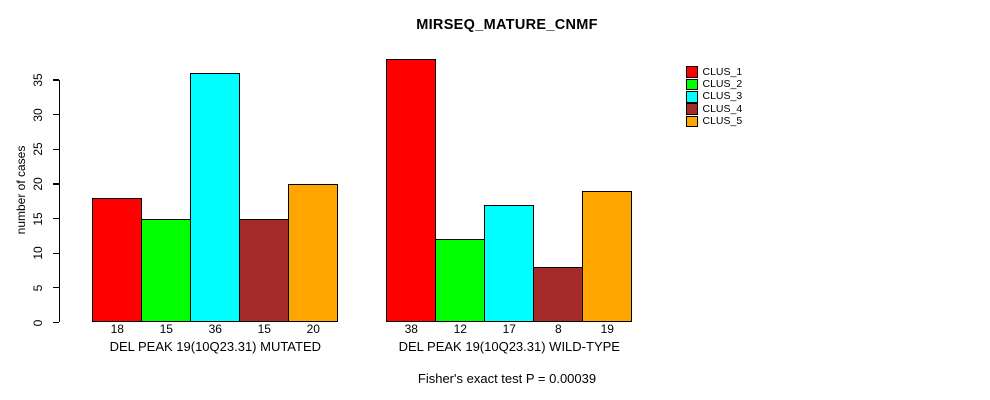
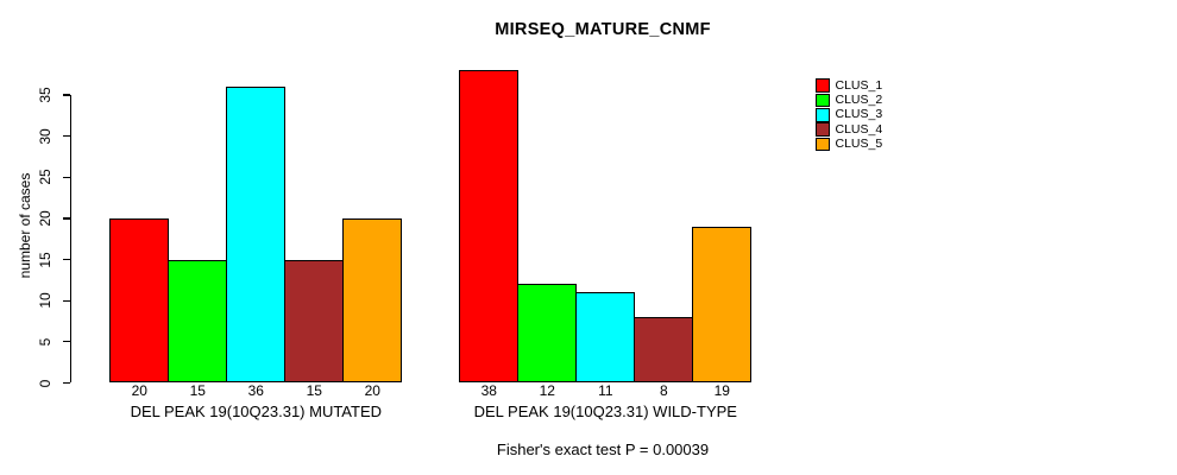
CLUS_1/DEL PEAK 19(10Q23.31) MUTATED: 18 -> 20
CLUS_3/DEL PEAK 19(10Q23.31) WILD-TYPE: 17 -> 11
